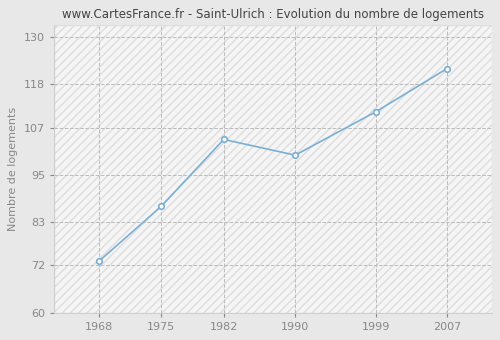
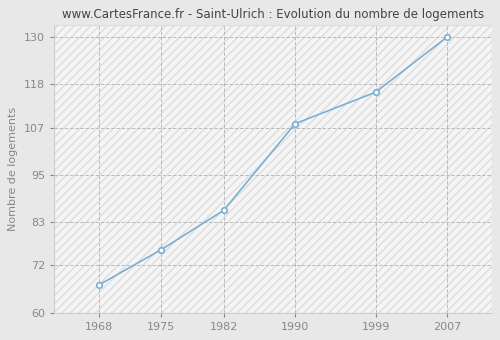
1968: 73 -> 67
1975: 87 -> 76
1982: 104 -> 86
1990: 100 -> 108
1999: 111 -> 116
2007: 122 -> 130
